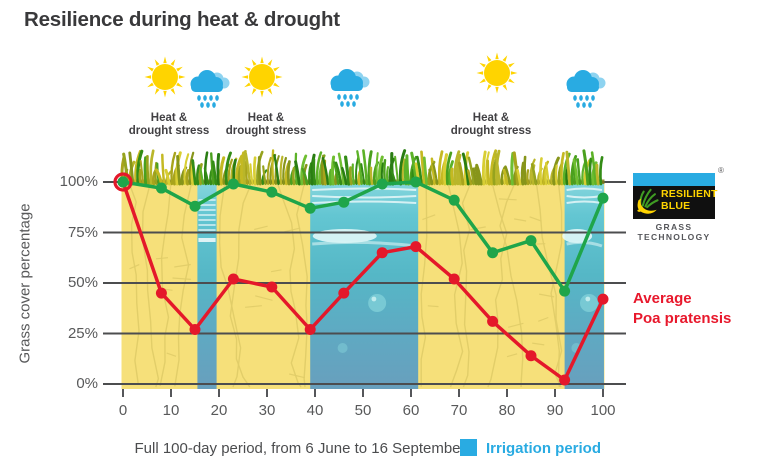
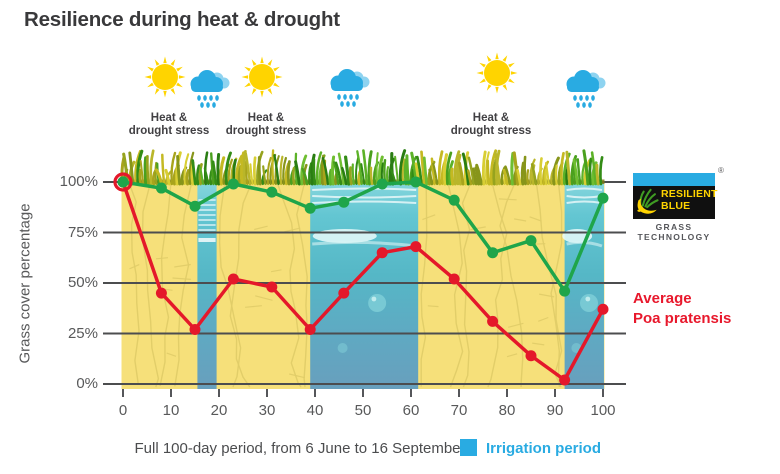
Average Poa pratensis/100: 42 -> 37
